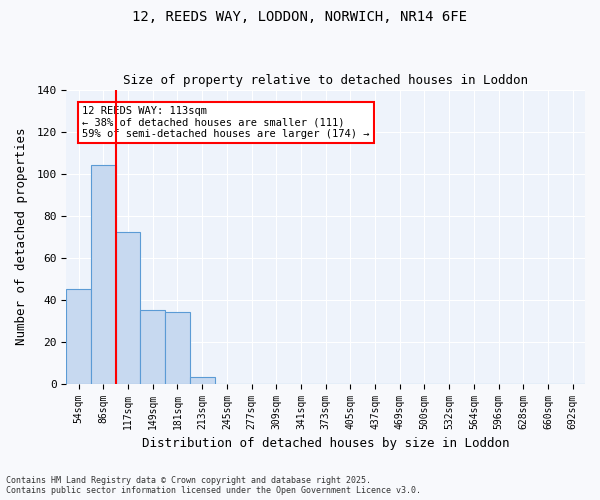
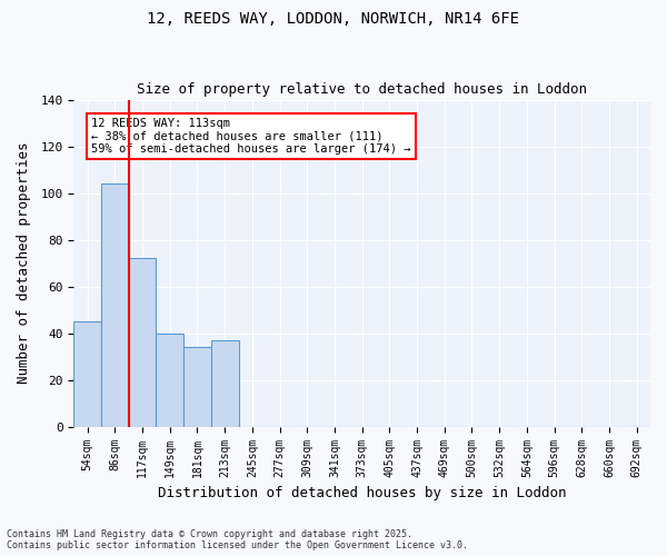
149sqm: 35 -> 40
213sqm: 3 -> 37
